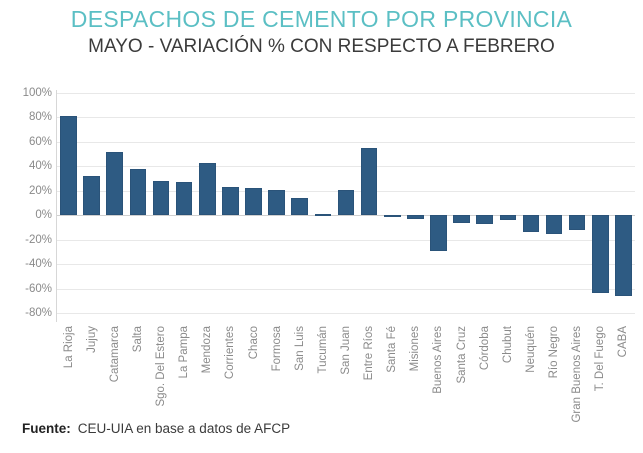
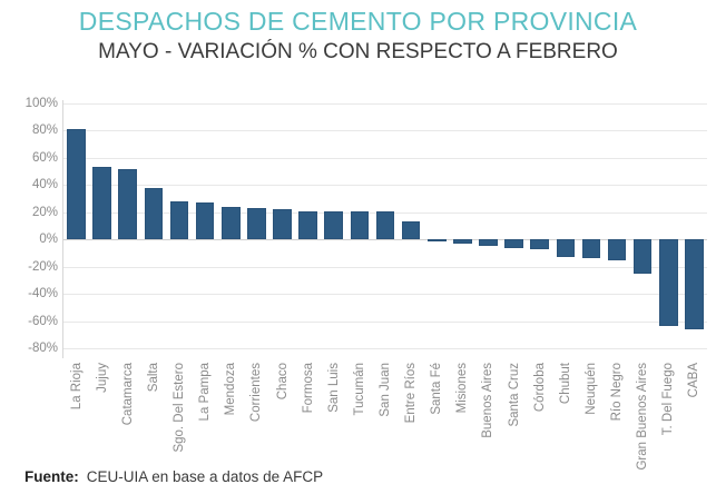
Jujuy: 32% -> 53%
Mendoza: 43% -> 24%
San Luis: 14% -> 21%
Tucumán: 1% -> 21%
Entre Ríos: 55% -> 13%
Buenos Aires: -29% -> -5%
Chubut: -4% -> -13%
Gran Buenos Aires: -12% -> -25%
